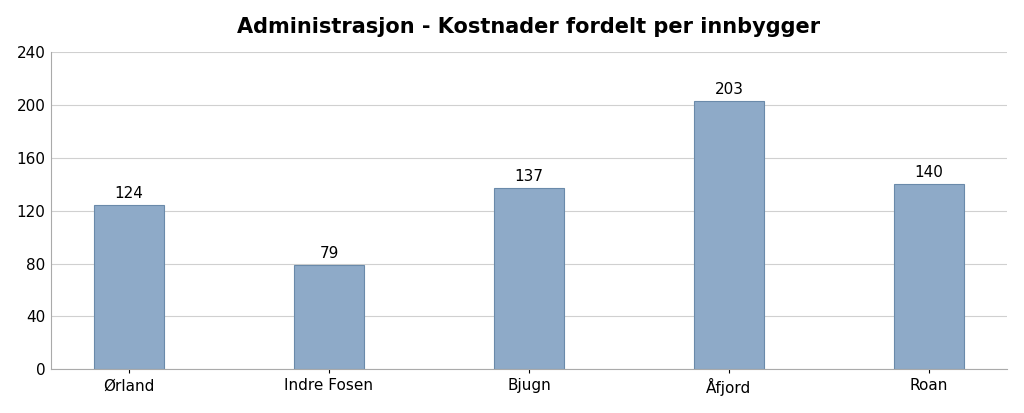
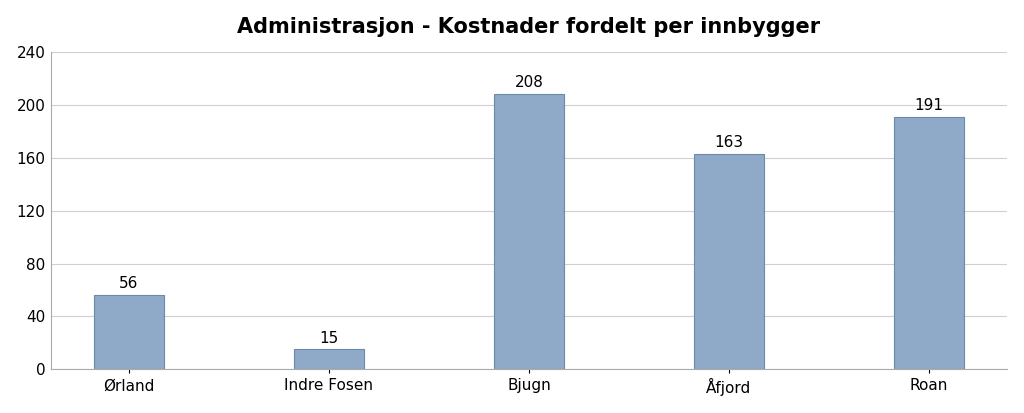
Ørland: 124 -> 56
Indre Fosen: 79 -> 15
Bjugn: 137 -> 208
Åfjord: 203 -> 163
Roan: 140 -> 191
